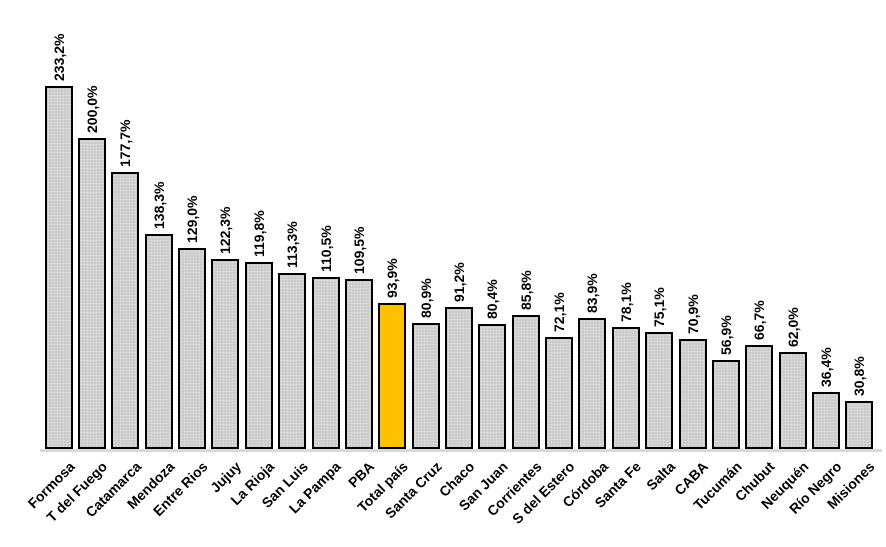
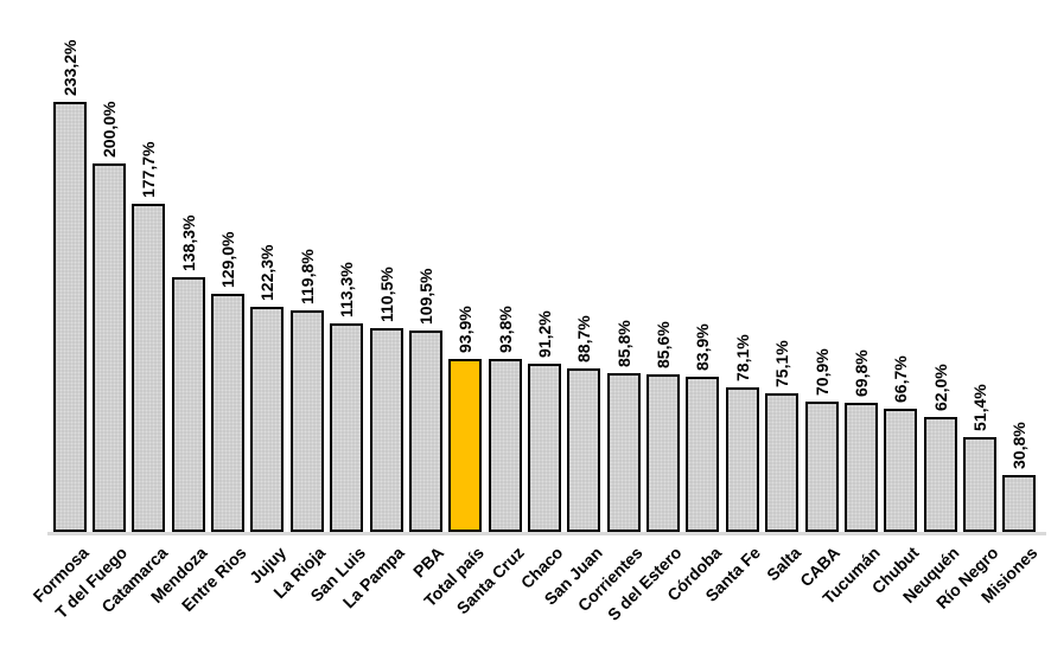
Santa Cruz: 80,9% -> 93,8%
San Juan: 80,4% -> 88,7%
S del Estero: 72,1% -> 85,6%
Tucumán: 56,9% -> 69,8%
Río Negro: 36,4% -> 51,4%
